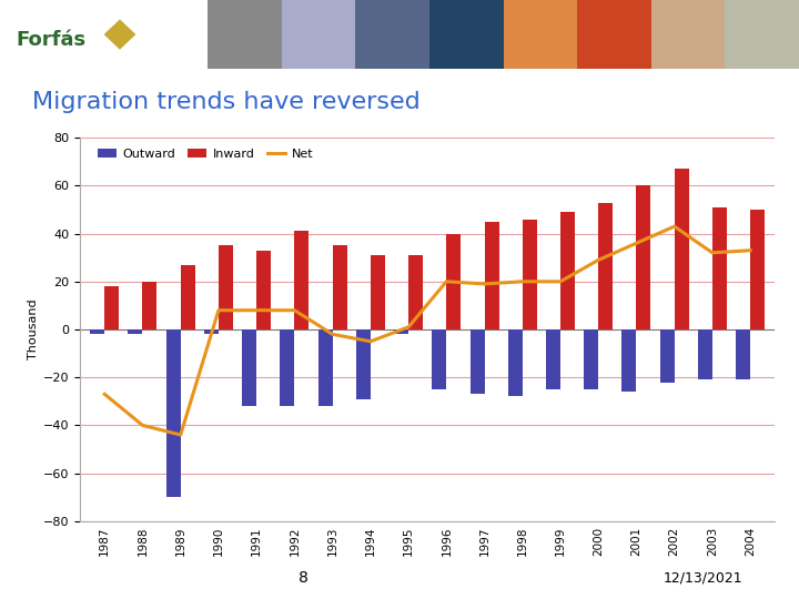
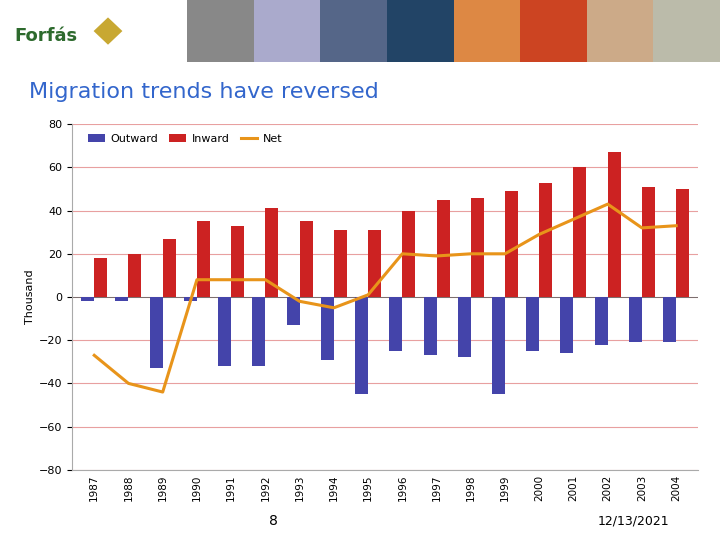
Outward/1989: -70 -> -33
Outward/1993: -32 -> -13
Outward/1995: -2 -> -45
Outward/1999: -25 -> -45
